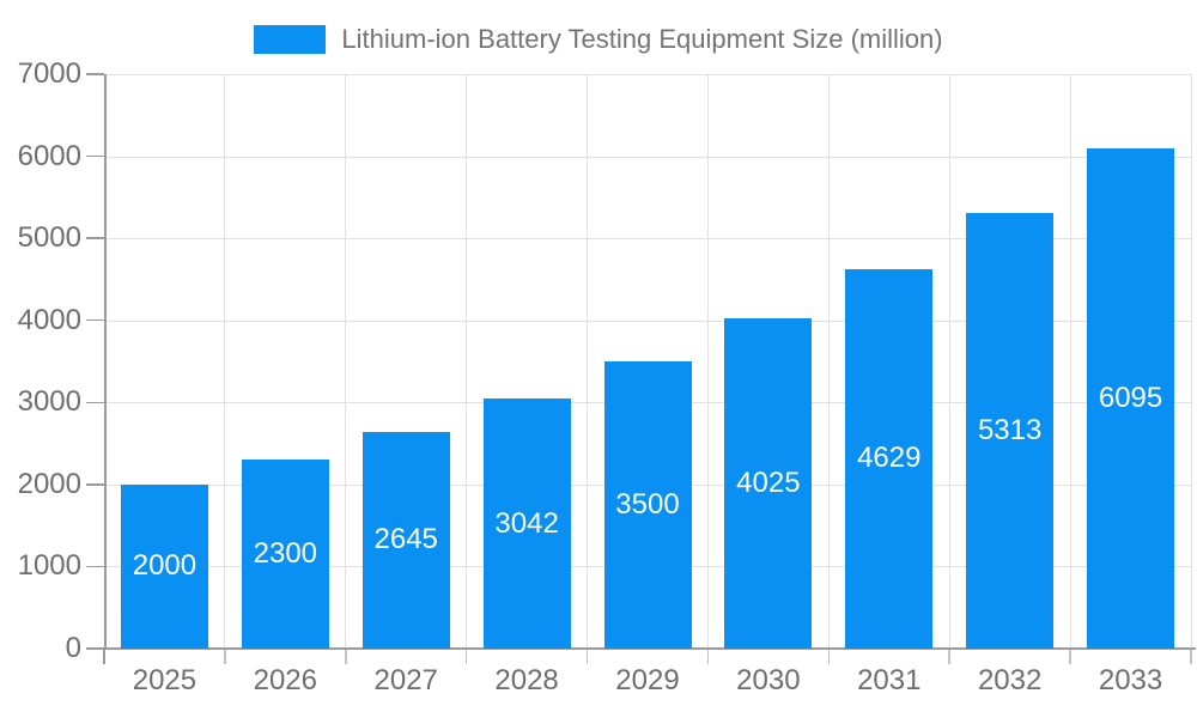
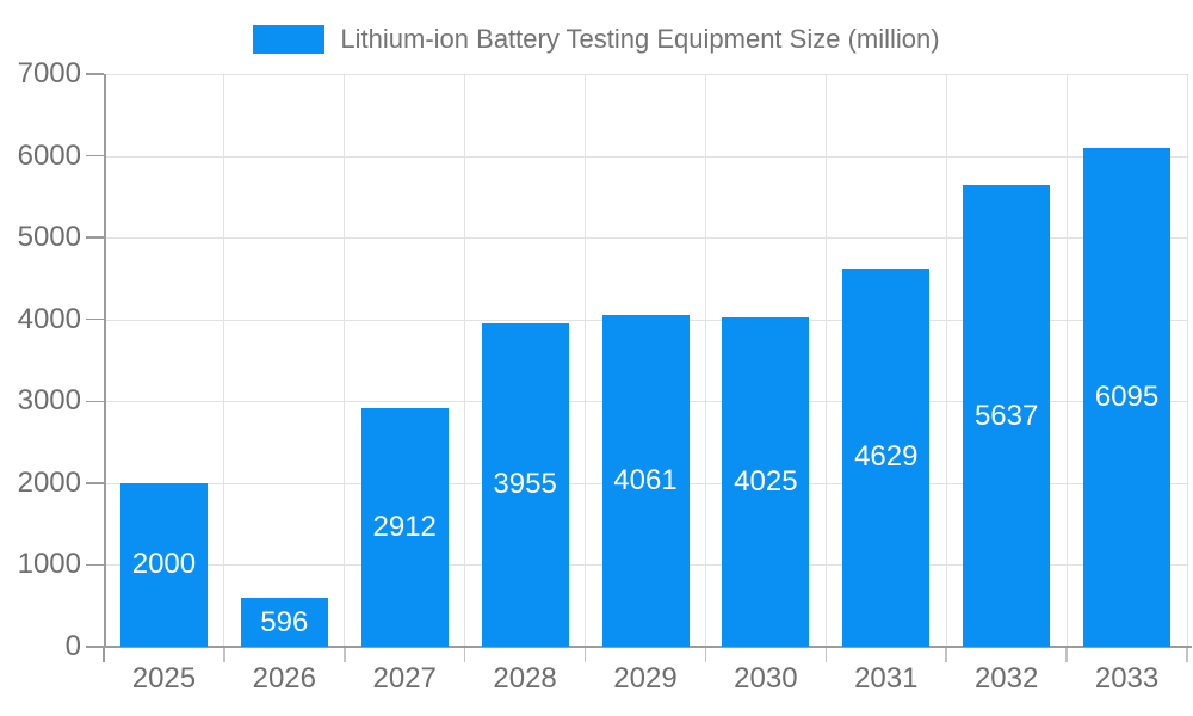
2026: 2300 -> 596
2027: 2645 -> 2912
2028: 3042 -> 3955
2029: 3500 -> 4061
2032: 5313 -> 5637
